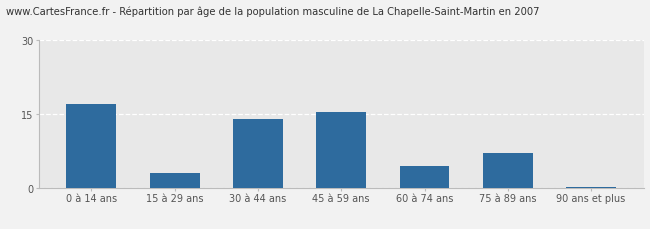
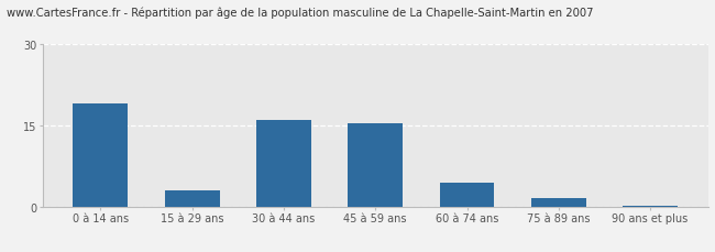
0 à 14 ans: 17.0 -> 19.0
30 à 44 ans: 14.0 -> 16.0
75 à 89 ans: 7.0 -> 1.5
